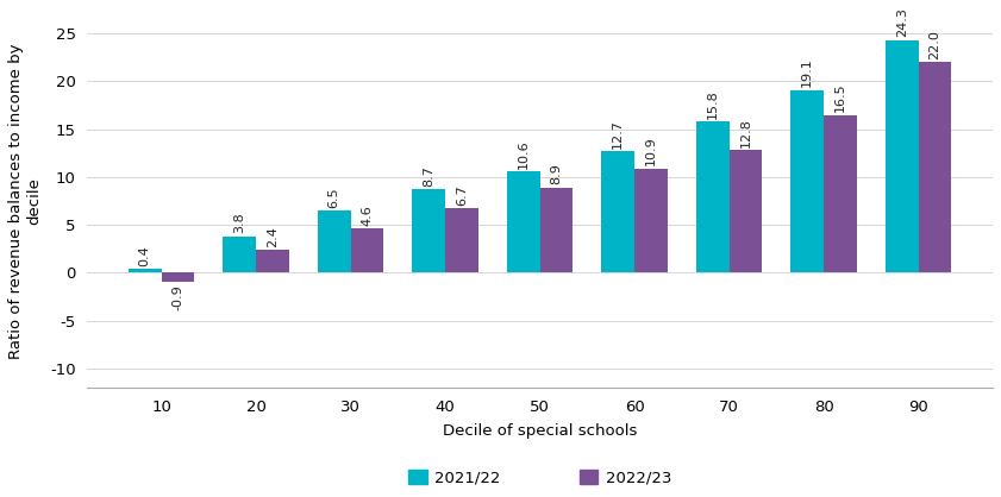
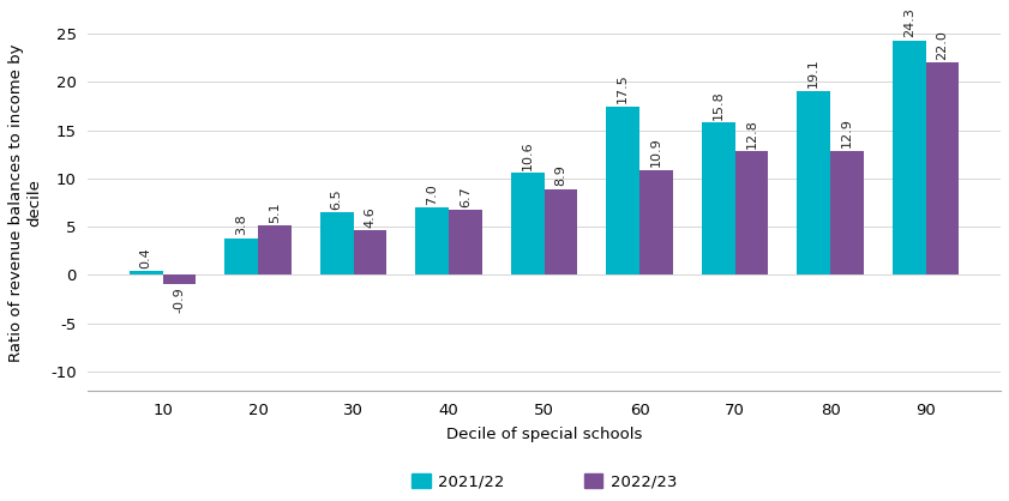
2022/23/20: 2.4 -> 5.1
2021/22/40: 8.7 -> 7.0
2021/22/60: 12.7 -> 17.5
2022/23/80: 16.5 -> 12.9
